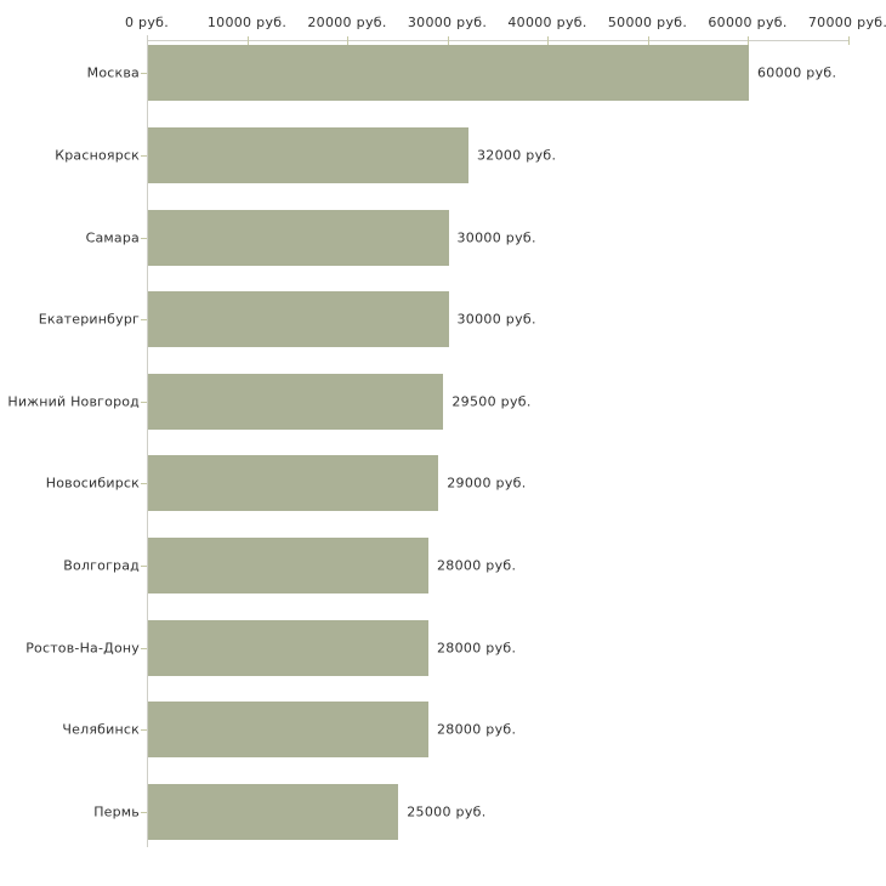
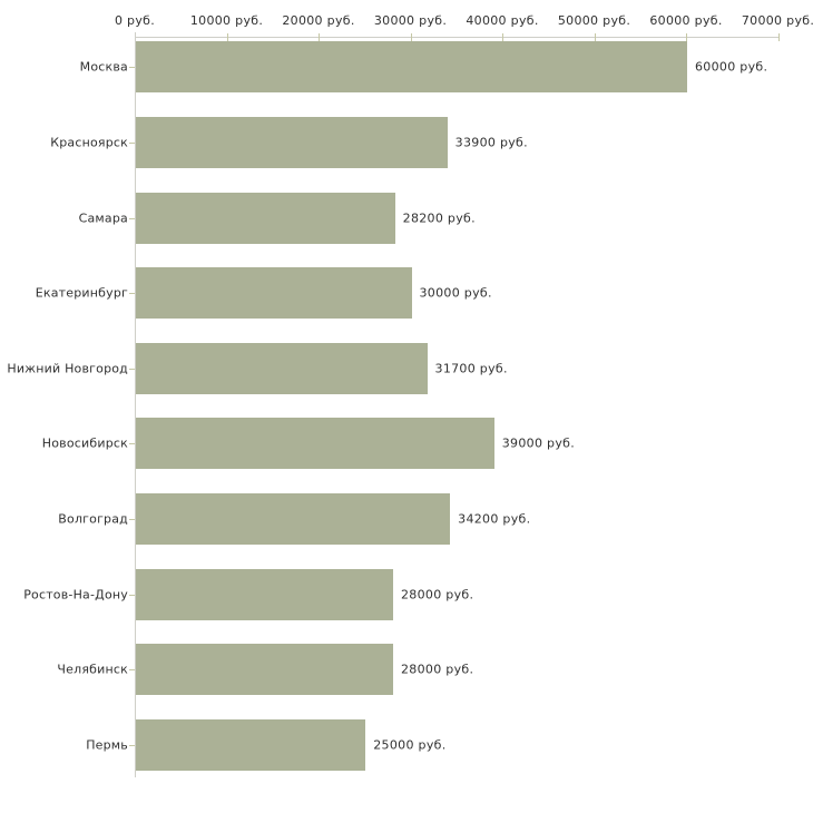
Красноярск: 32000 -> 33900
Самара: 30000 -> 28200
Нижний Новгород: 29500 -> 31700
Новосибирск: 29000 -> 39000
Волгоград: 28000 -> 34200
